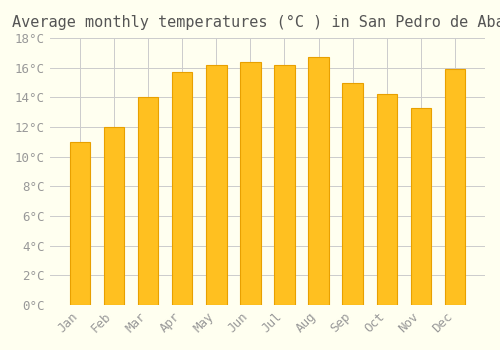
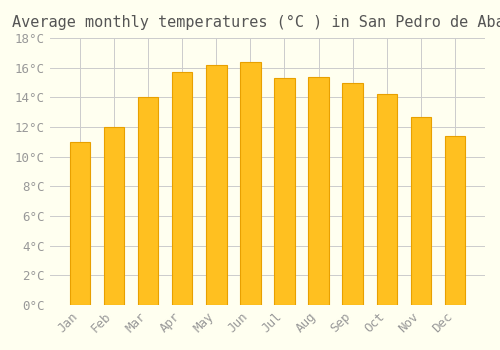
Jul: 16.2°C -> 15.3°C
Aug: 16.7°C -> 15.4°C
Nov: 13.3°C -> 12.7°C
Dec: 15.9°C -> 11.4°C
